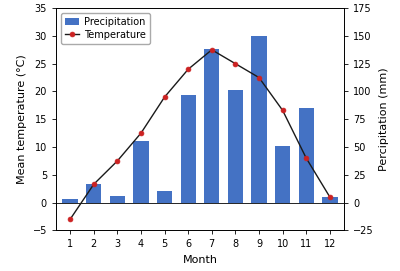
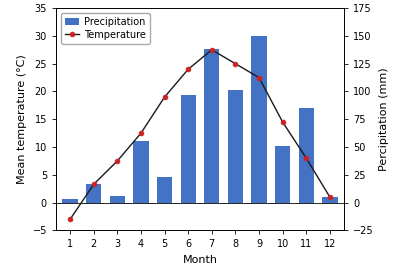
Precipitation/5: 10 -> 23
Temperature/10: 16.6 -> 14.5
